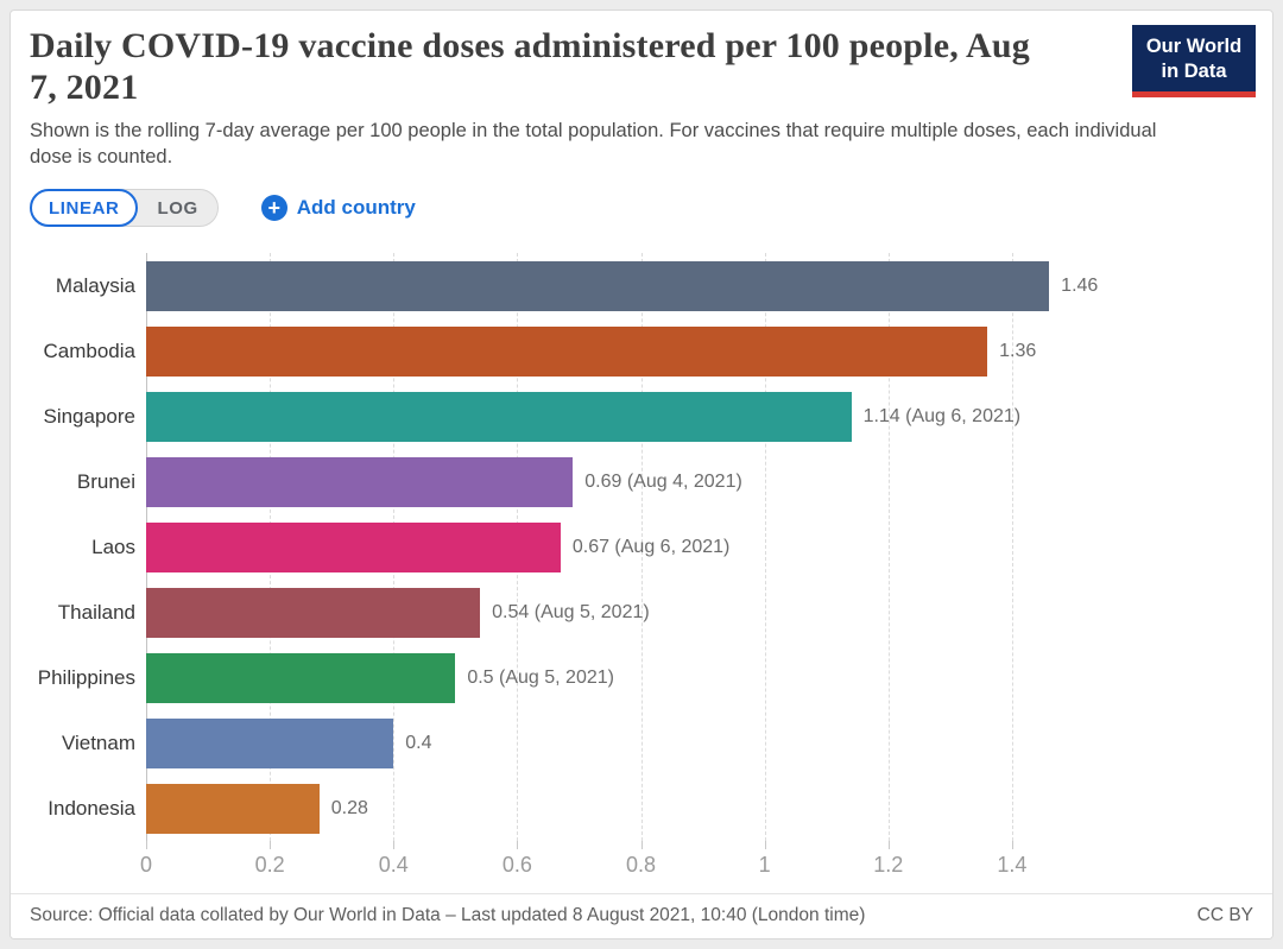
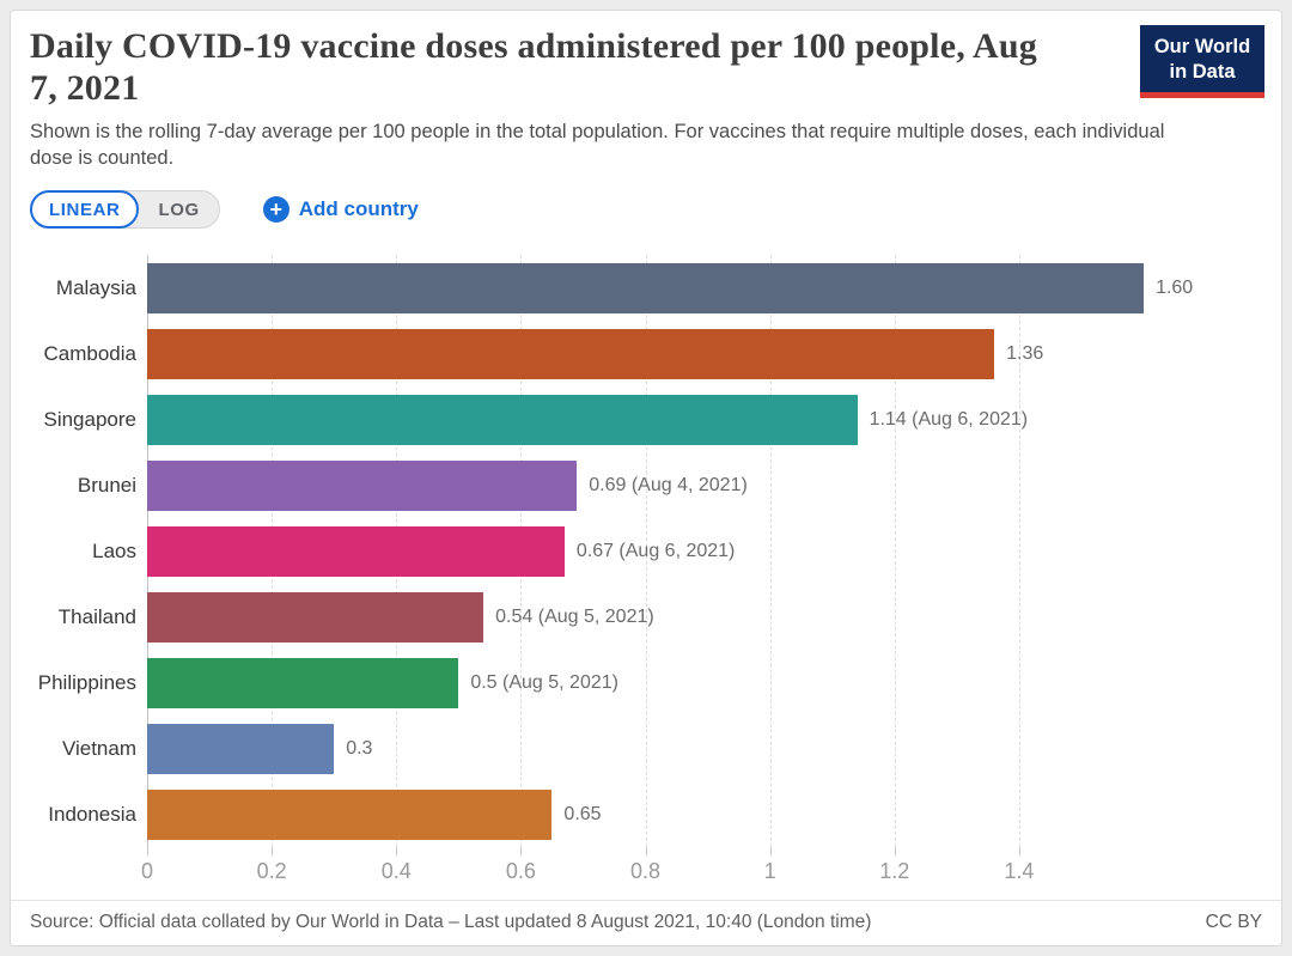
Malaysia: 1.46 -> 1.60
Vietnam: 0.4 -> 0.3
Indonesia: 0.28 -> 0.65
